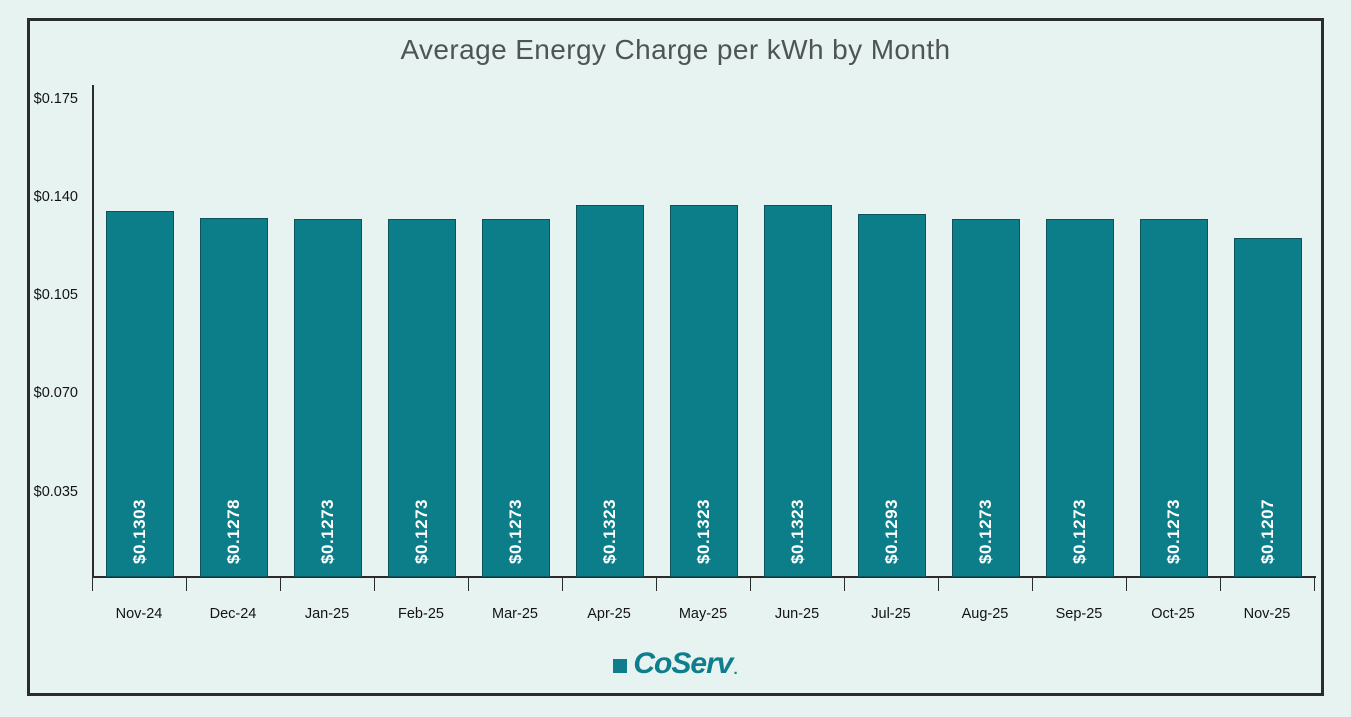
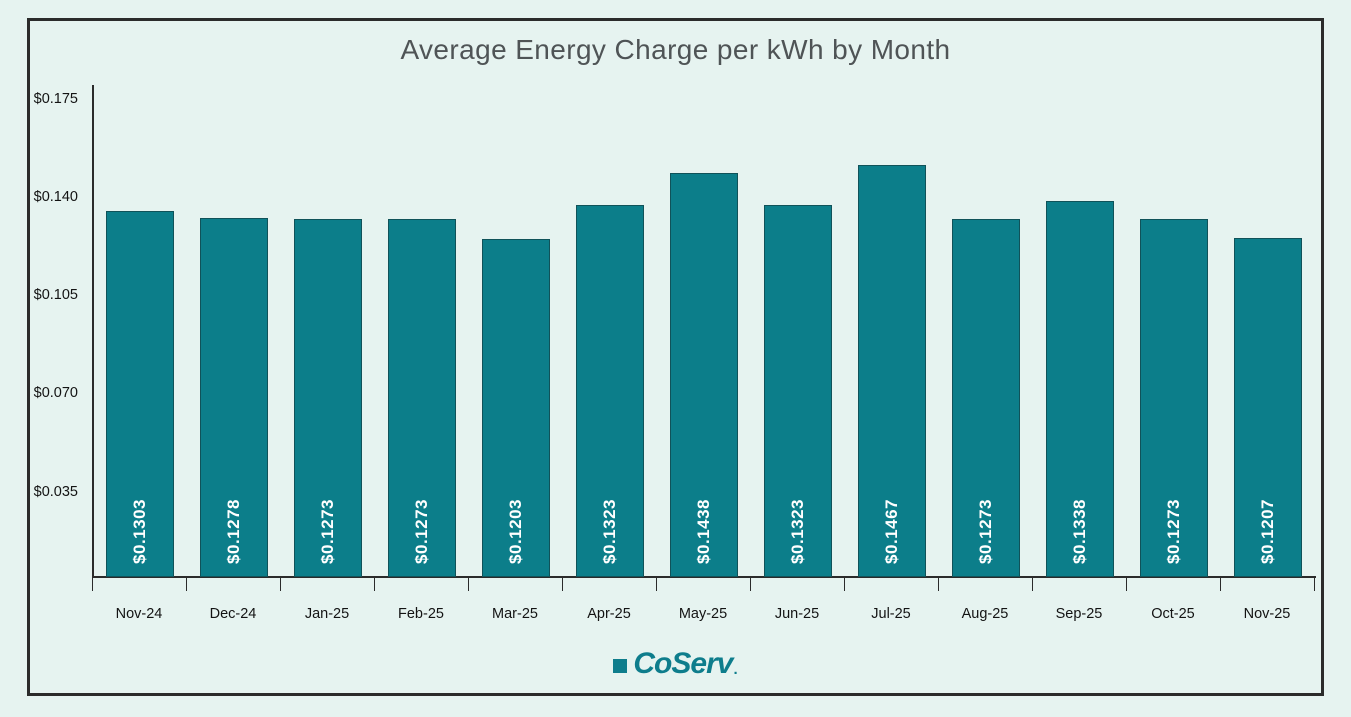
Mar-25: $0.1273 -> $0.1203
May-25: $0.1323 -> $0.1438
Jul-25: $0.1293 -> $0.1467
Sep-25: $0.1273 -> $0.1338
